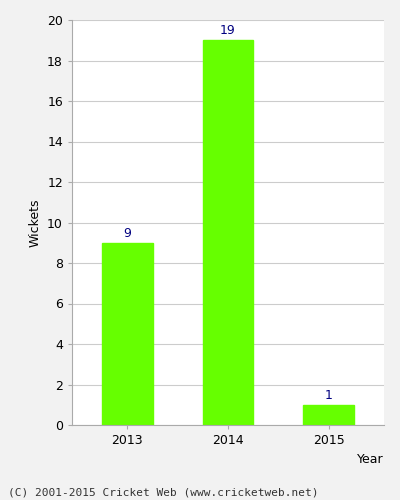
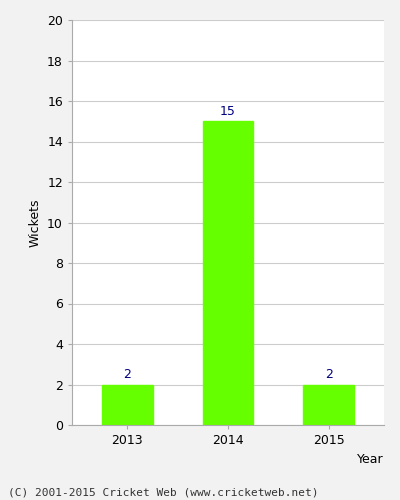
2013: 9 -> 2
2014: 19 -> 15
2015: 1 -> 2
